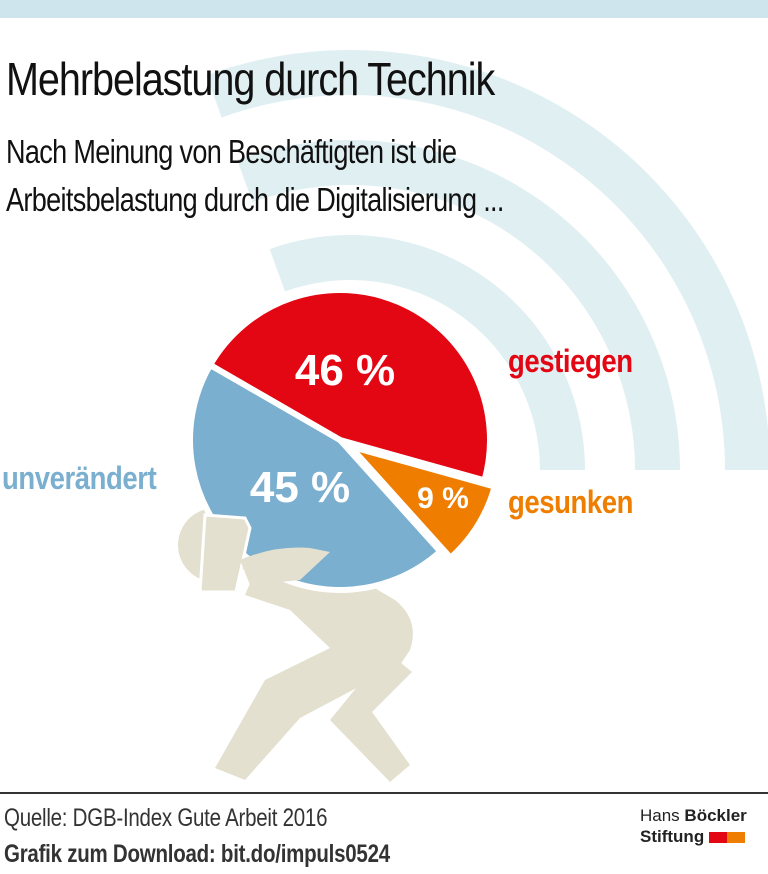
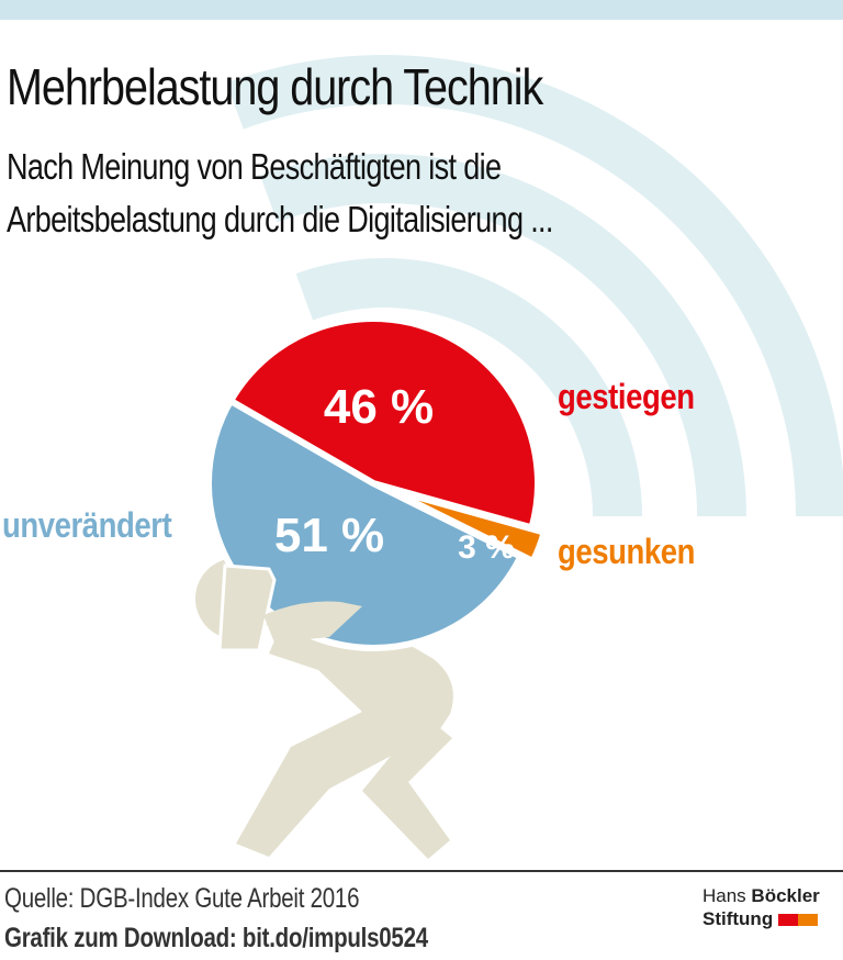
gesunken: 9 -> 3
unverändert: 45 -> 51
